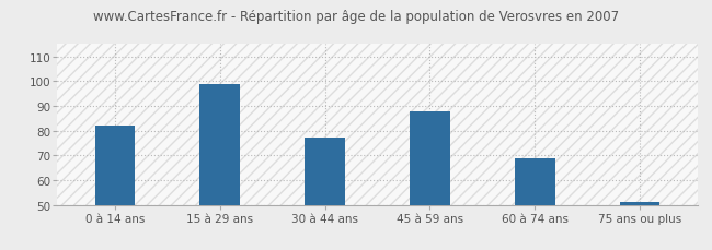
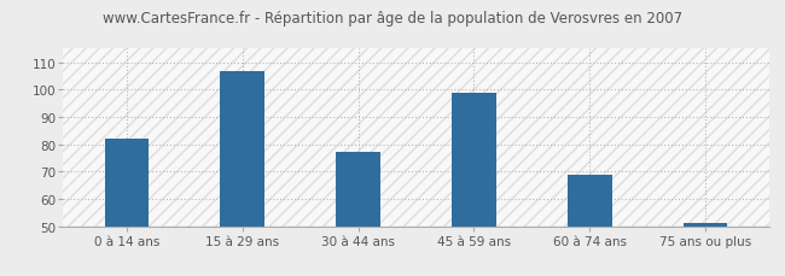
15 à 29 ans: 99 -> 107
45 à 59 ans: 88 -> 99
